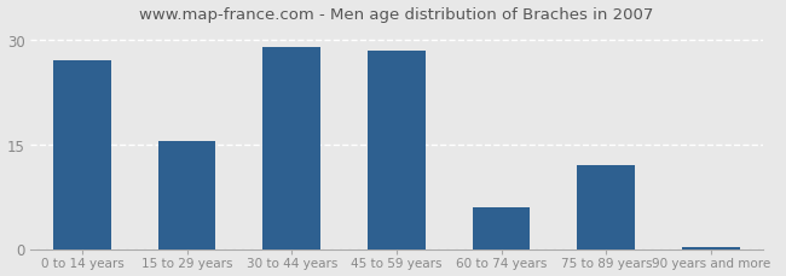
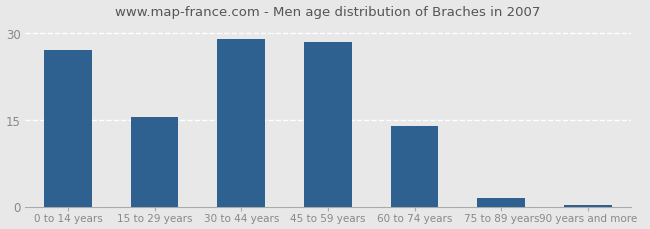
60 to 74 years: 6.0 -> 14.0
75 to 89 years: 12.0 -> 1.5
